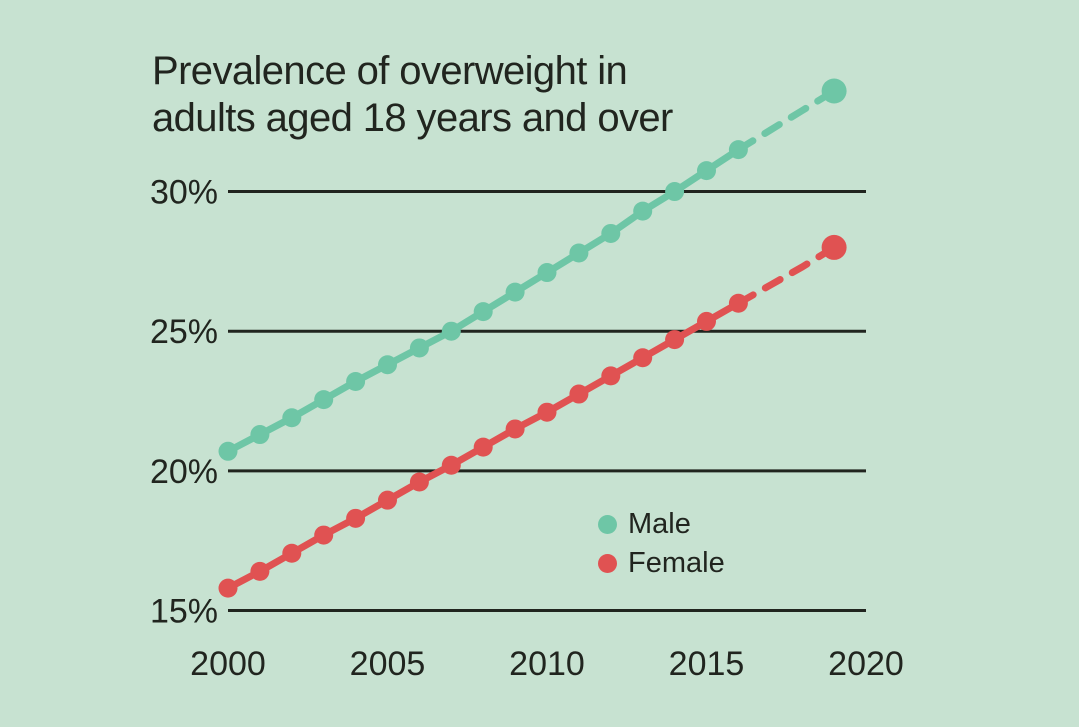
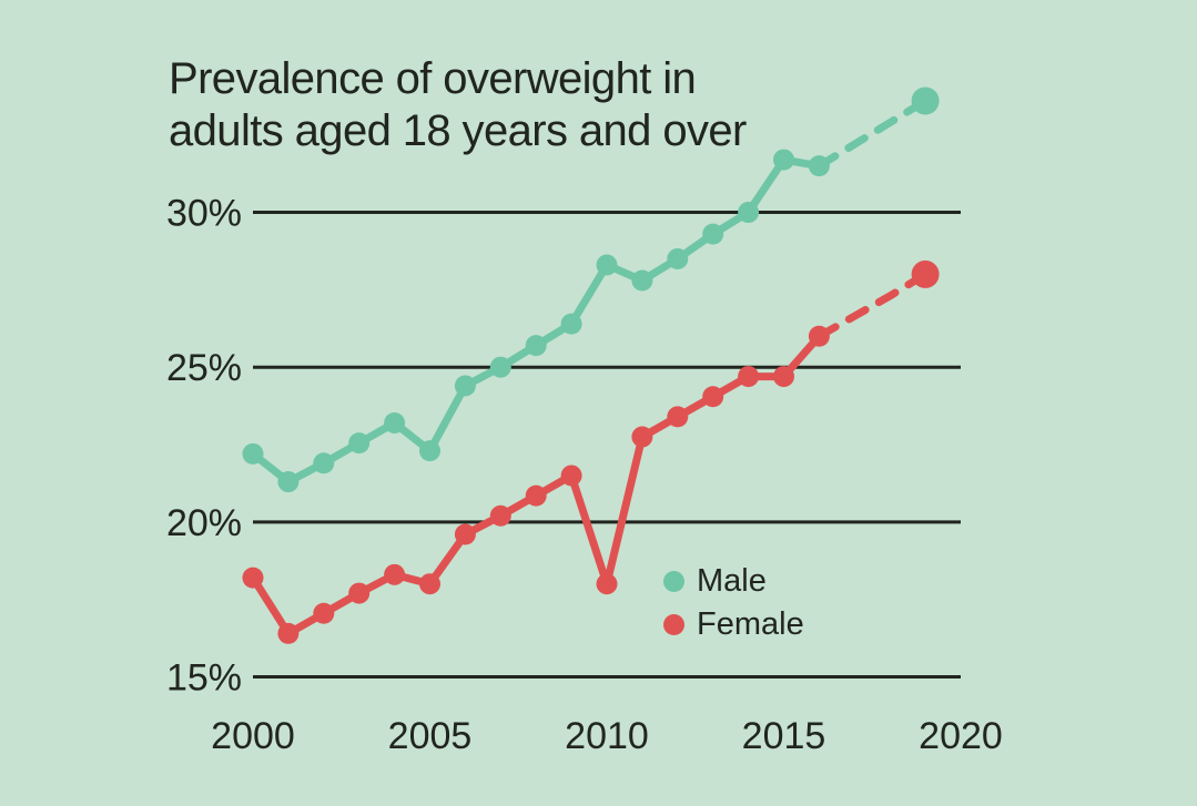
Male/2000: 20.7% -> 22.2%
Female/2000: 15.8% -> 18.2%
Male/2005: 23.8% -> 22.3%
Female/2005: 18.9% -> 18.0%
Male/2010: 27.1% -> 28.3%
Female/2010: 22.1% -> 18.0%
Male/2015: 30.8% -> 31.7%
Female/2015: 25.4% -> 24.7%
